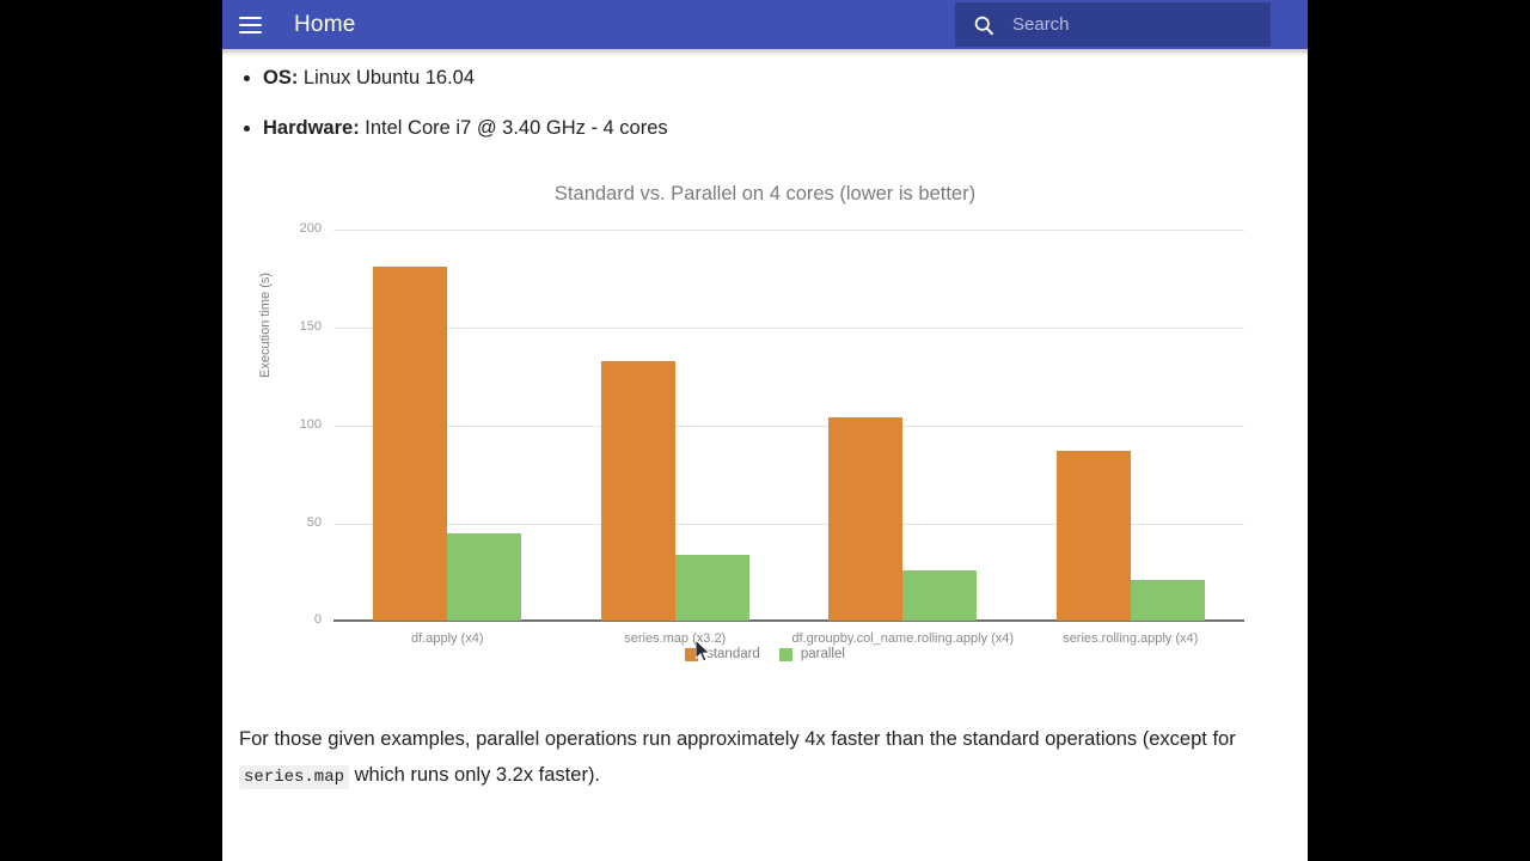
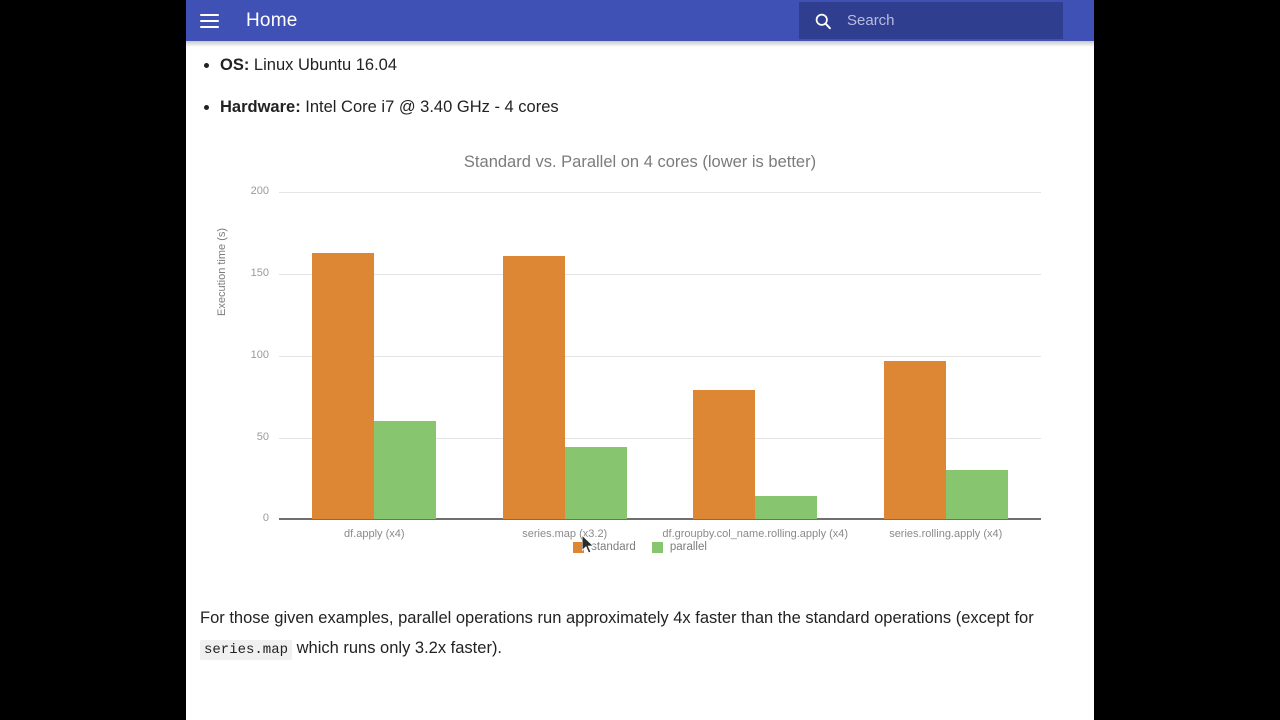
standard/df.apply (x4): 181 -> 163
parallel/df.apply (x4): 45 -> 60
standard/series.map (x3.2): 133 -> 161
parallel/series.map (x3.2): 34 -> 44
standard/df.groupby.col_name.rolling.apply (x4): 104 -> 79
parallel/df.groupby.col_name.rolling.apply (x4): 26 -> 14
standard/series.rolling.apply (x4): 87 -> 97
parallel/series.rolling.apply (x4): 21 -> 30
